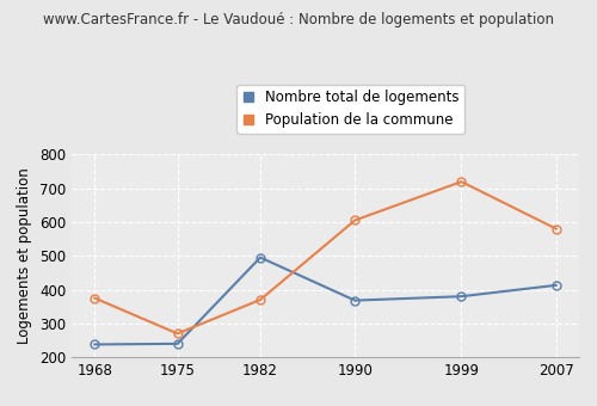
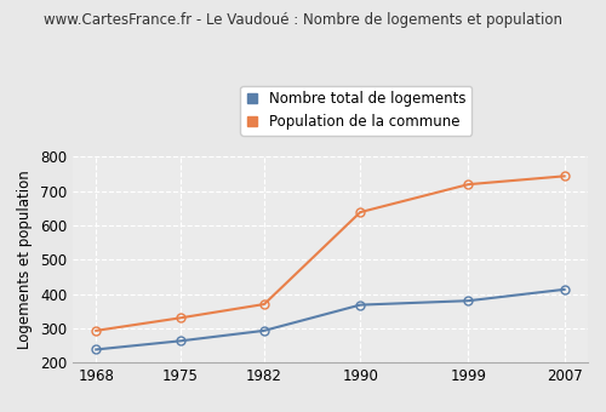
Population de la commune/1968: 375 -> 293
Nombre total de logements/1975: 240 -> 263
Population de la commune/1975: 270 -> 330
Nombre total de logements/1982: 495 -> 293
Population de la commune/1990: 605 -> 638
Population de la commune/2007: 580 -> 743
